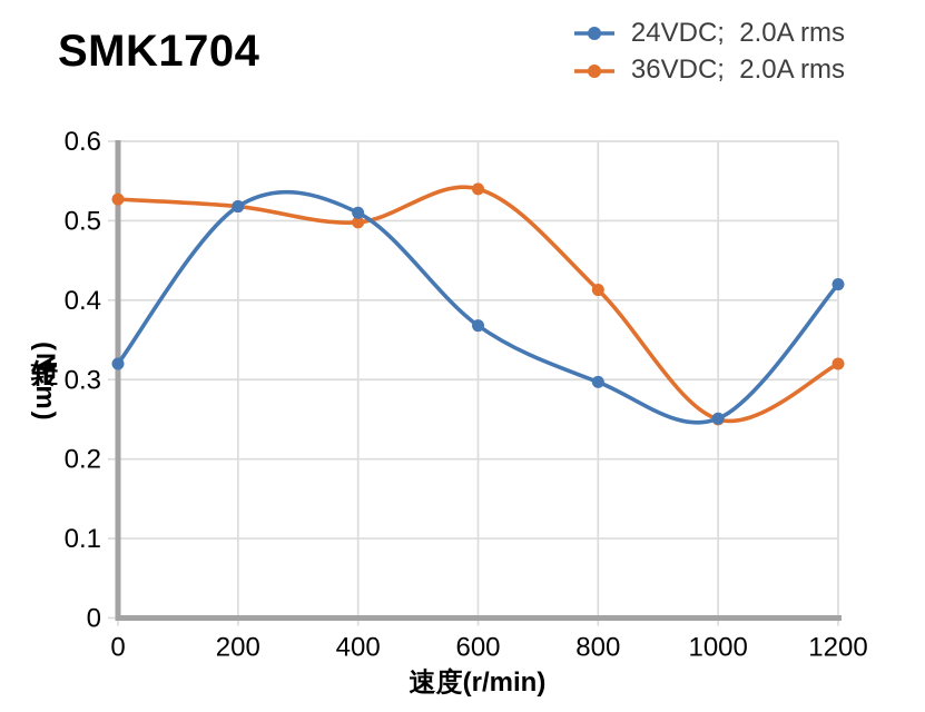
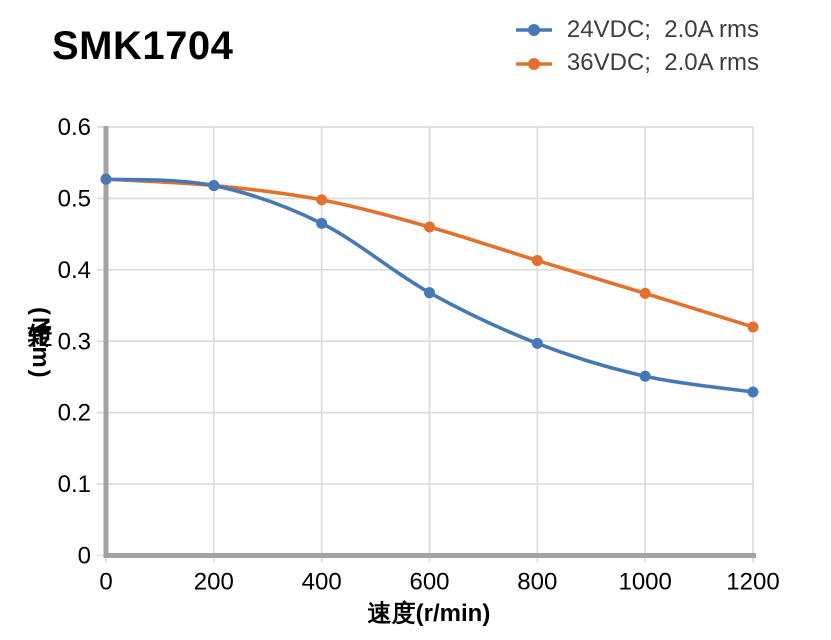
24VDC; 2.0A rms/0: 0.32 -> 0.53
24VDC; 2.0A rms/400: 0.51 -> 0.47
36VDC; 2.0A rms/600: 0.54 -> 0.46
36VDC; 2.0A rms/1000: 0.25 -> 0.37
24VDC; 2.0A rms/1200: 0.42 -> 0.23
